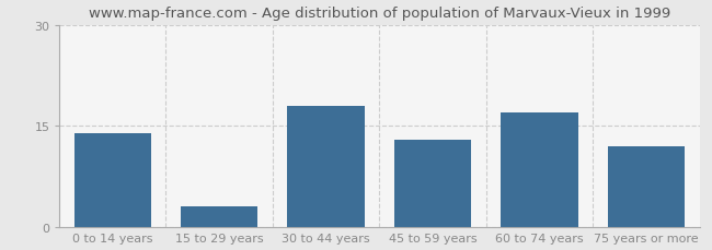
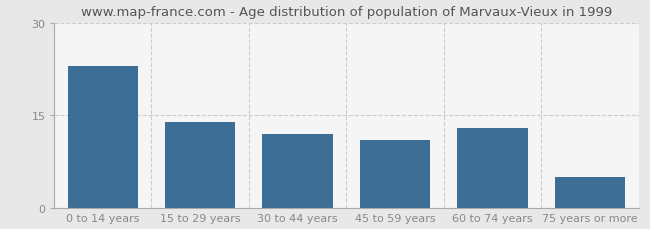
0 to 14 years: 14 -> 23
15 to 29 years: 3 -> 14
30 to 44 years: 18 -> 12
45 to 59 years: 13 -> 11
60 to 74 years: 17 -> 13
75 years or more: 12 -> 5
